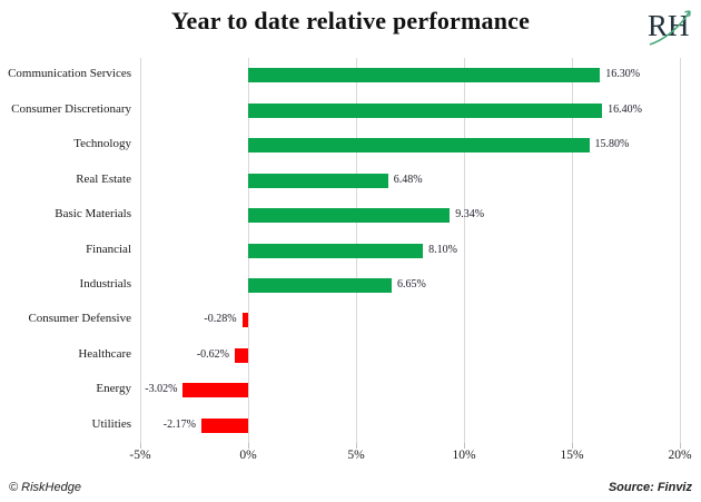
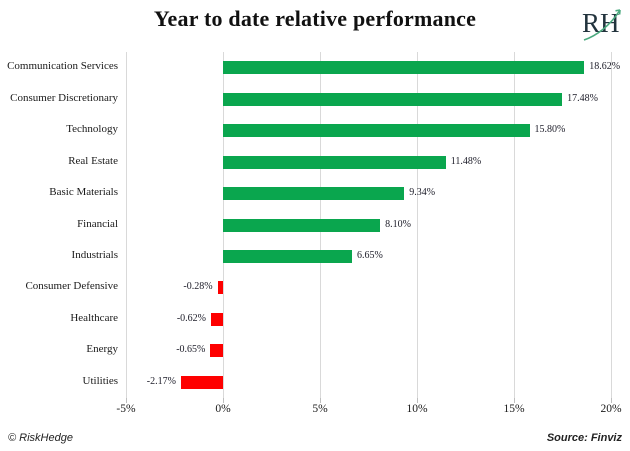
Communication Services: 16.30% -> 18.62%
Consumer Discretionary: 16.40% -> 17.48%
Real Estate: 6.48% -> 11.48%
Energy: -3.02% -> -0.65%
